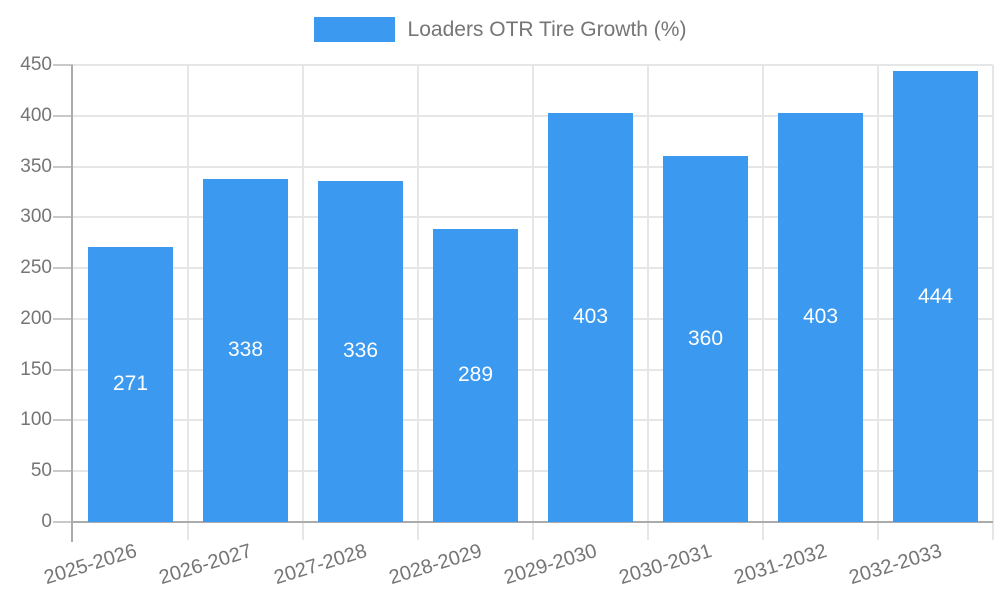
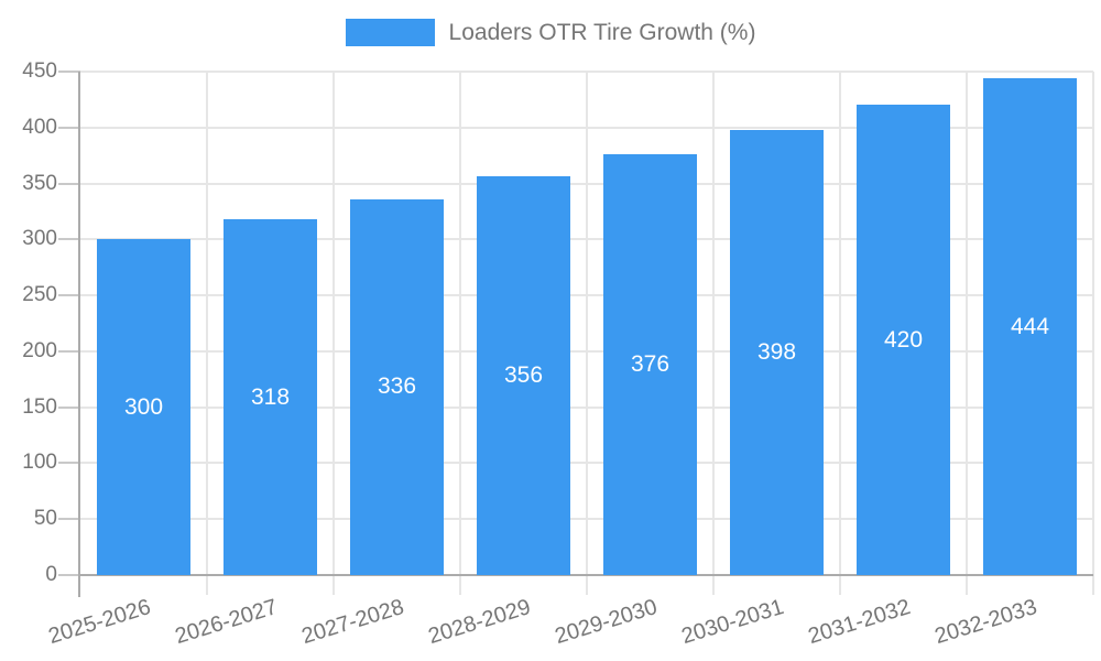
2025-2026: 271 -> 300
2026-2027: 338 -> 318
2028-2029: 289 -> 356
2029-2030: 403 -> 376
2030-2031: 360 -> 398
2031-2032: 403 -> 420
